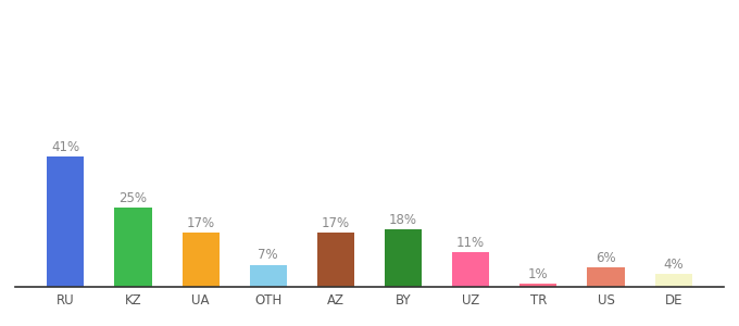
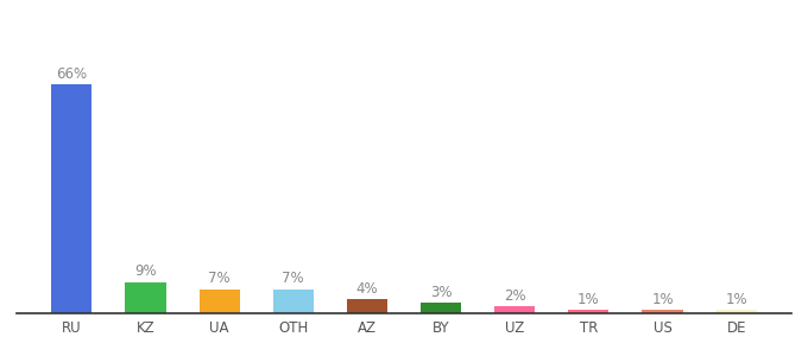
RU: 41% -> 66%
KZ: 25% -> 9%
UA: 17% -> 7%
AZ: 17% -> 4%
BY: 18% -> 3%
UZ: 11% -> 2%
US: 6% -> 1%
DE: 4% -> 1%
